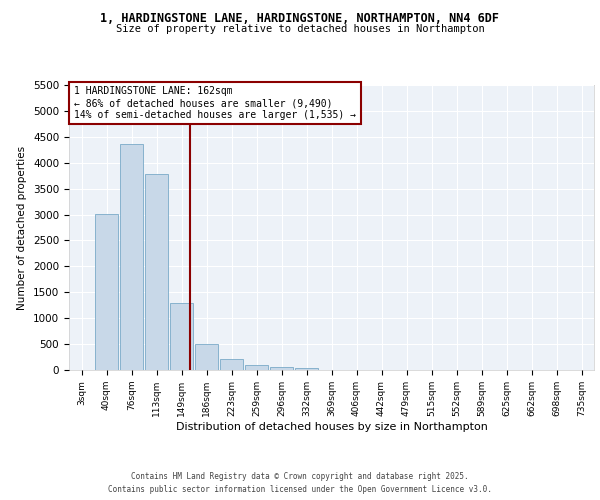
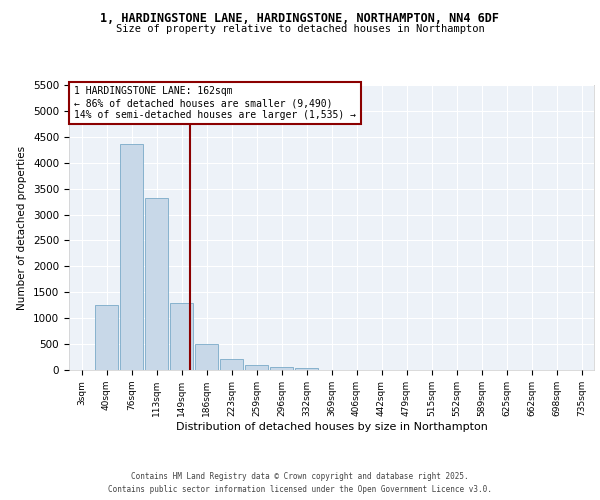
40sqm: 3020 -> 1260
113sqm: 3780 -> 3310
